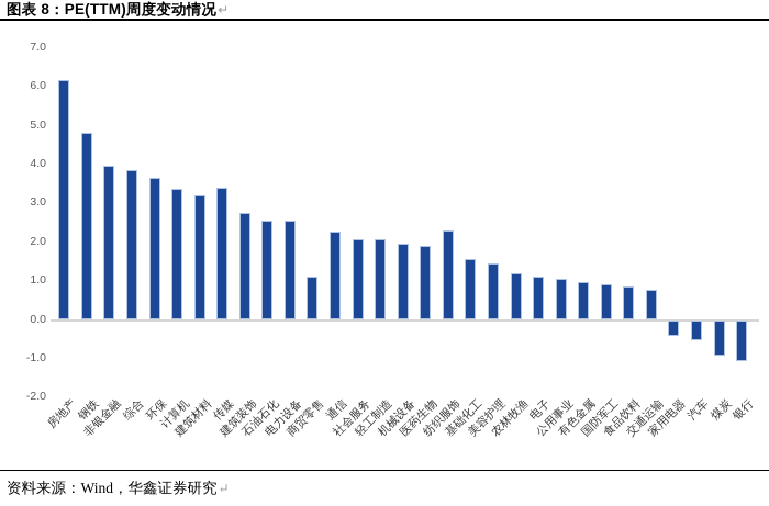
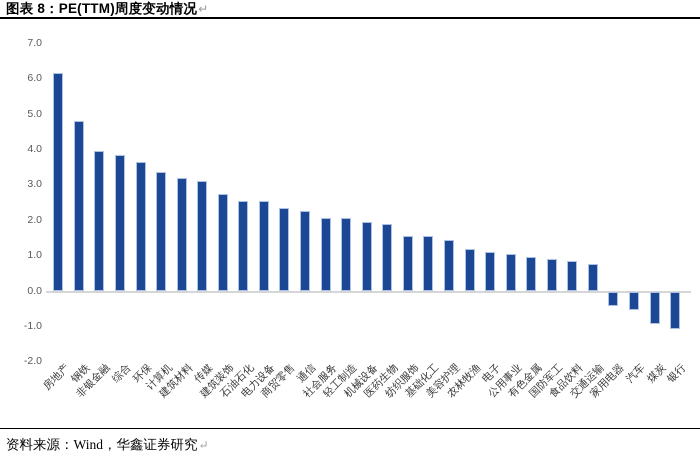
传媒: 3.4 -> 3.1
商贸零售: 1.1 -> 2.4
纺织服饰: 2.3 -> 1.6
